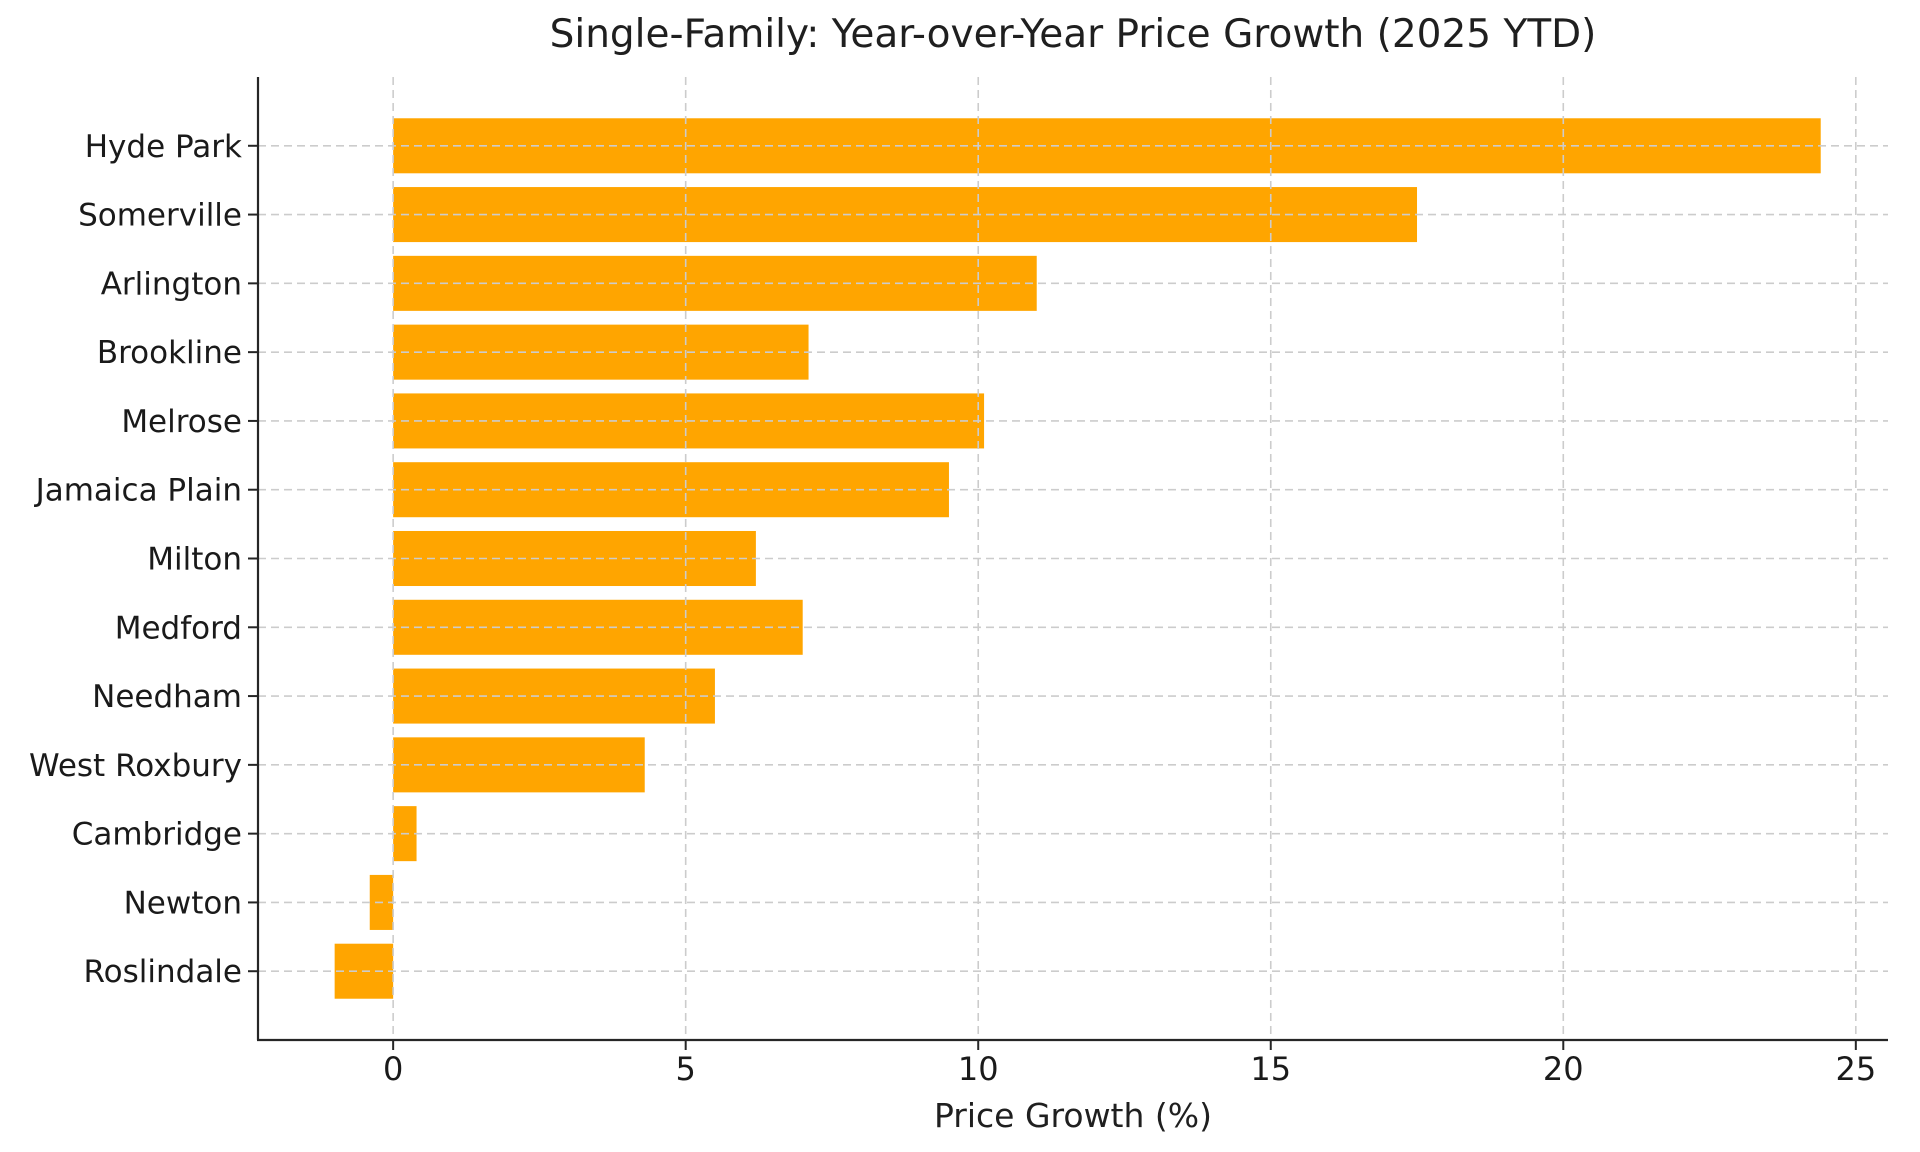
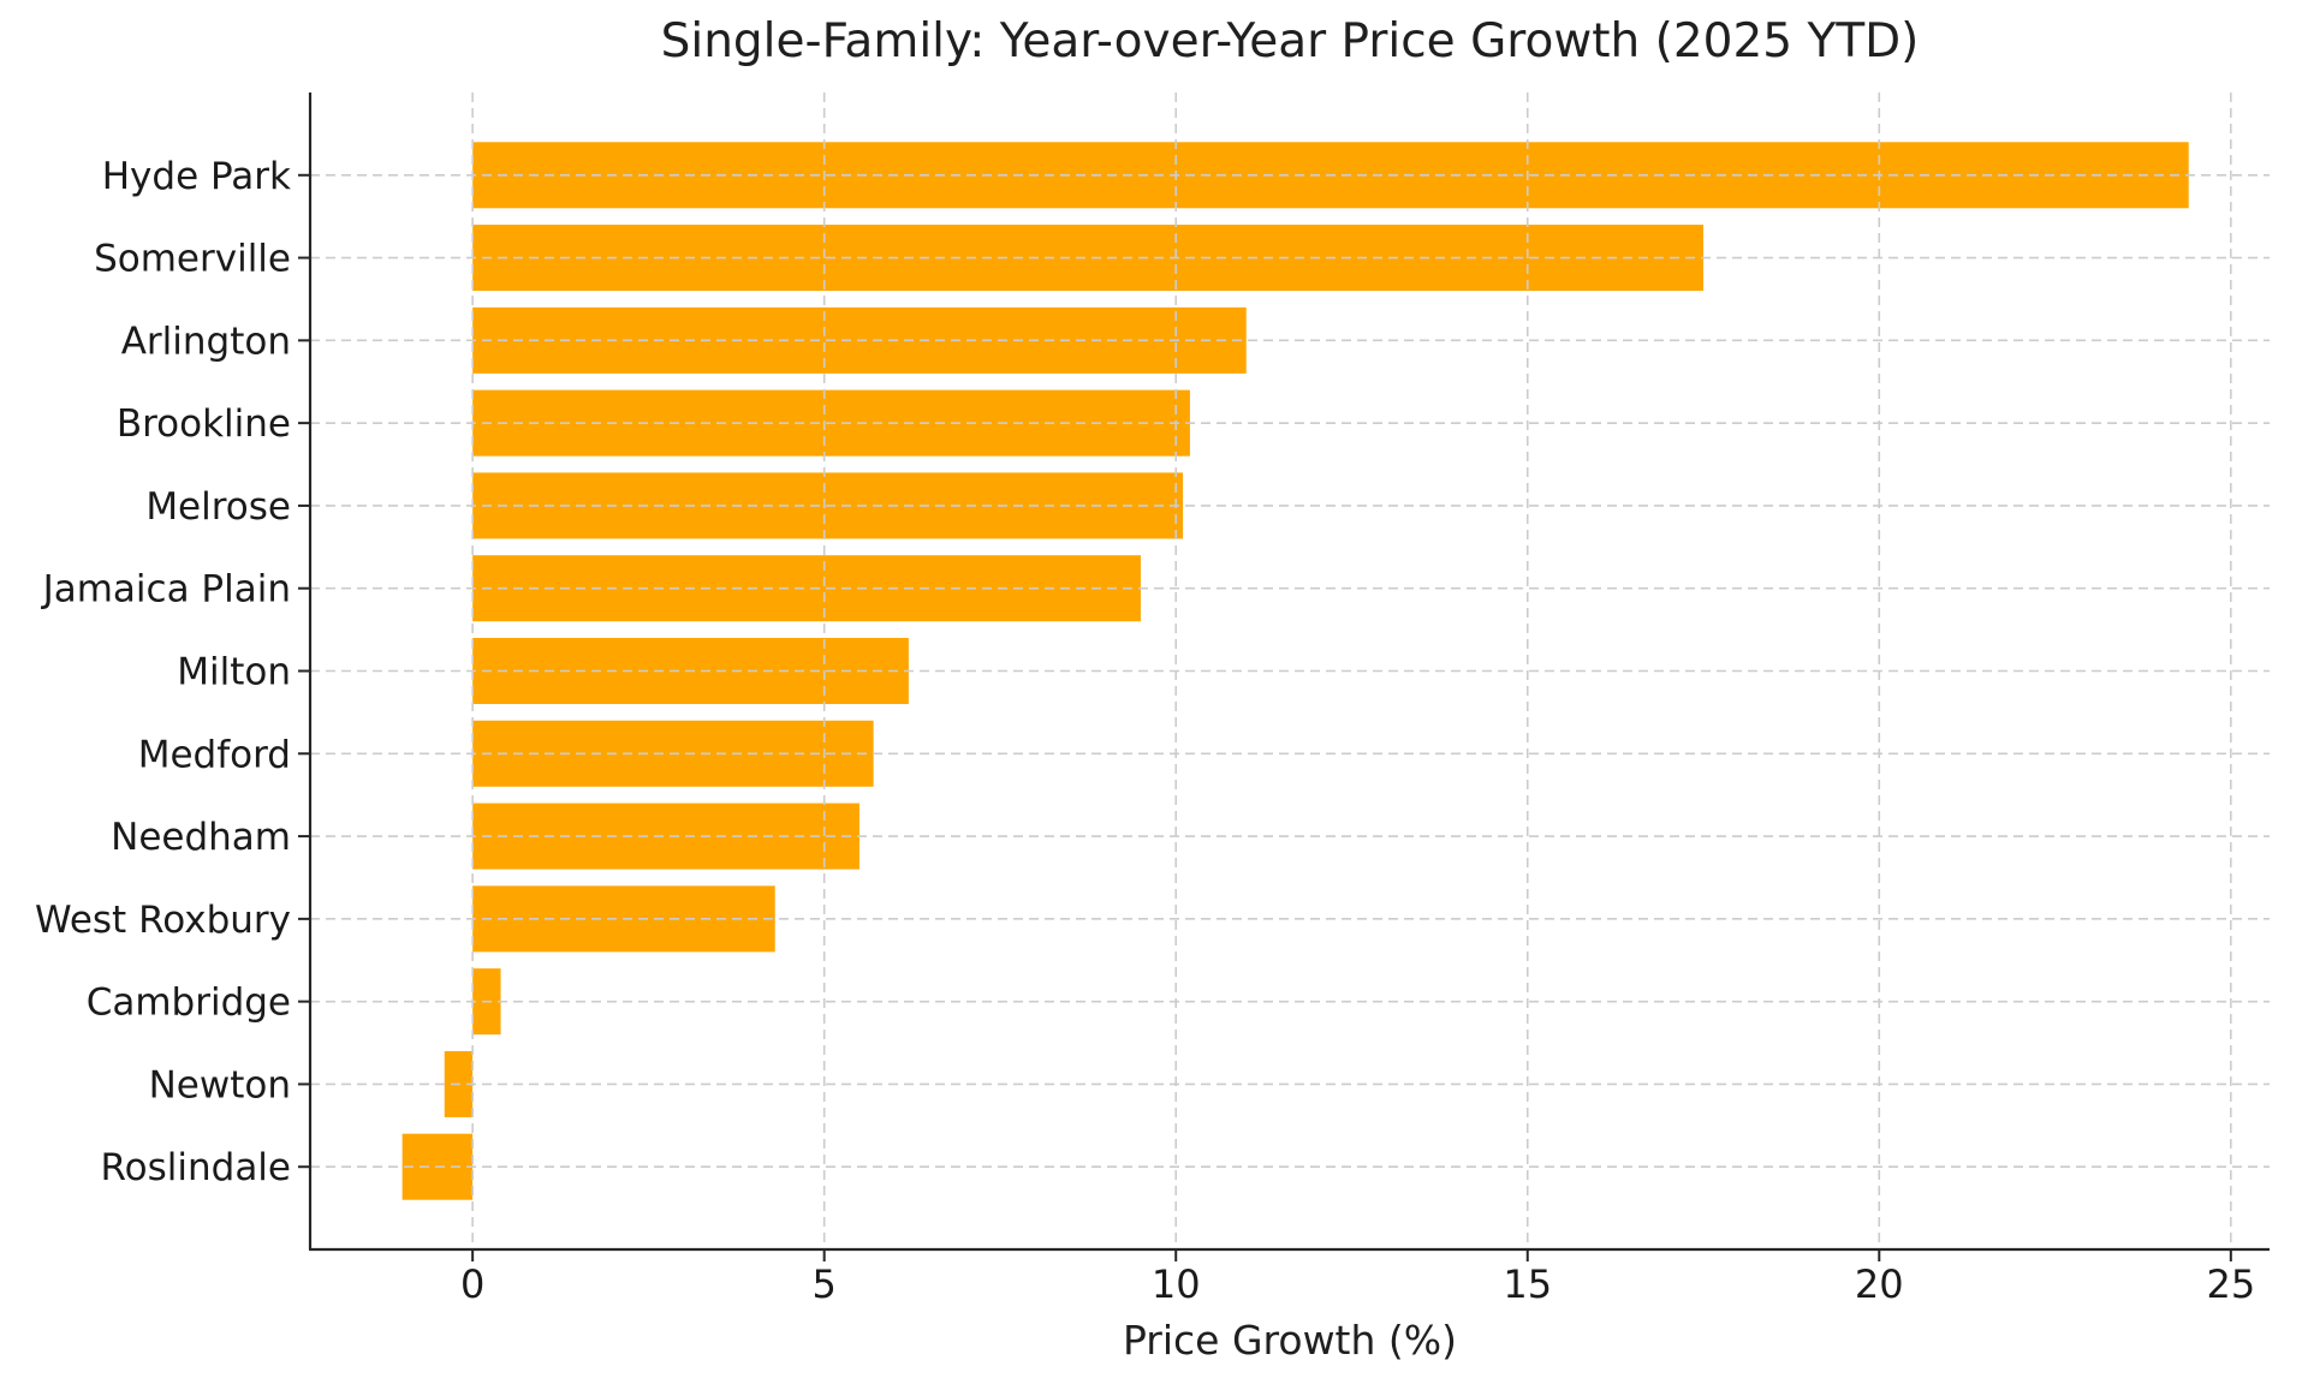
Brookline: 7.1 -> 10.2
Medford: 7.0 -> 5.7
